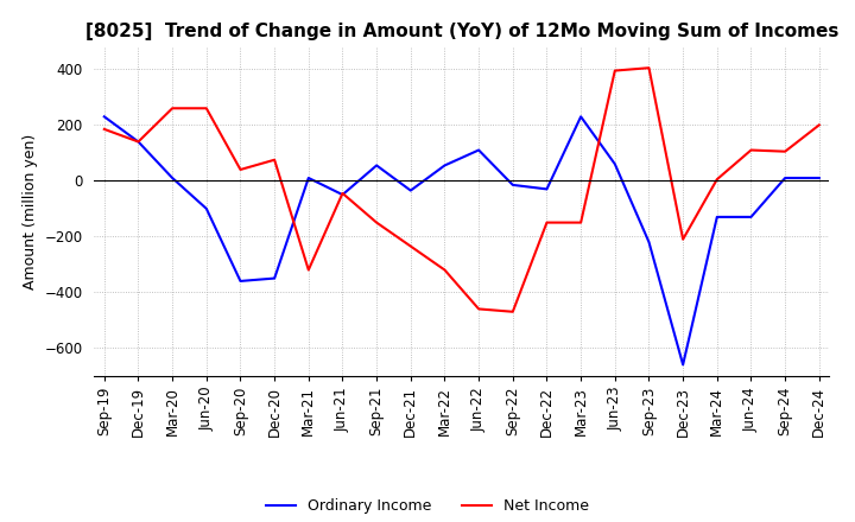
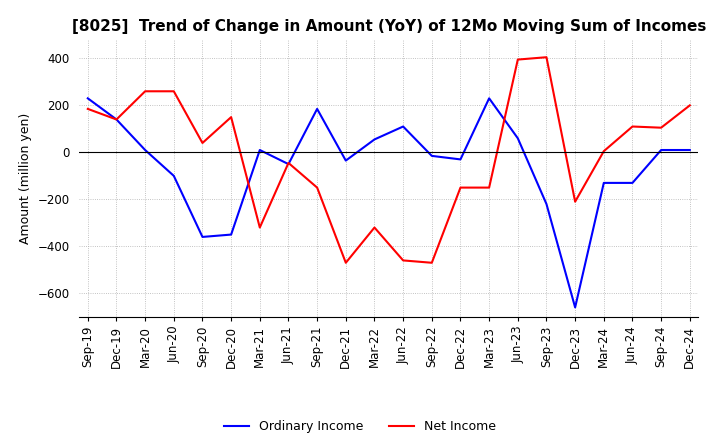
Net Income/Dec-20: 75 -> 150
Ordinary Income/Sep-21: 55 -> 185
Net Income/Dec-21: -235 -> -470
